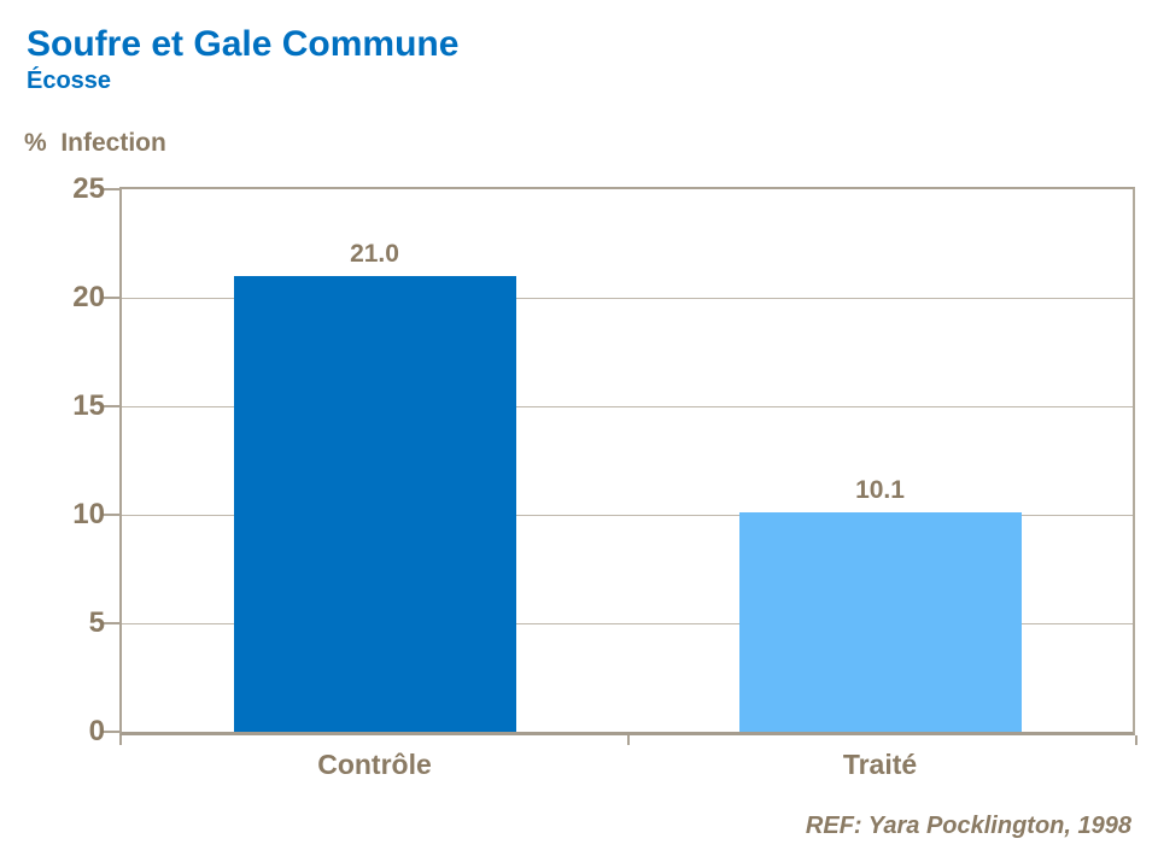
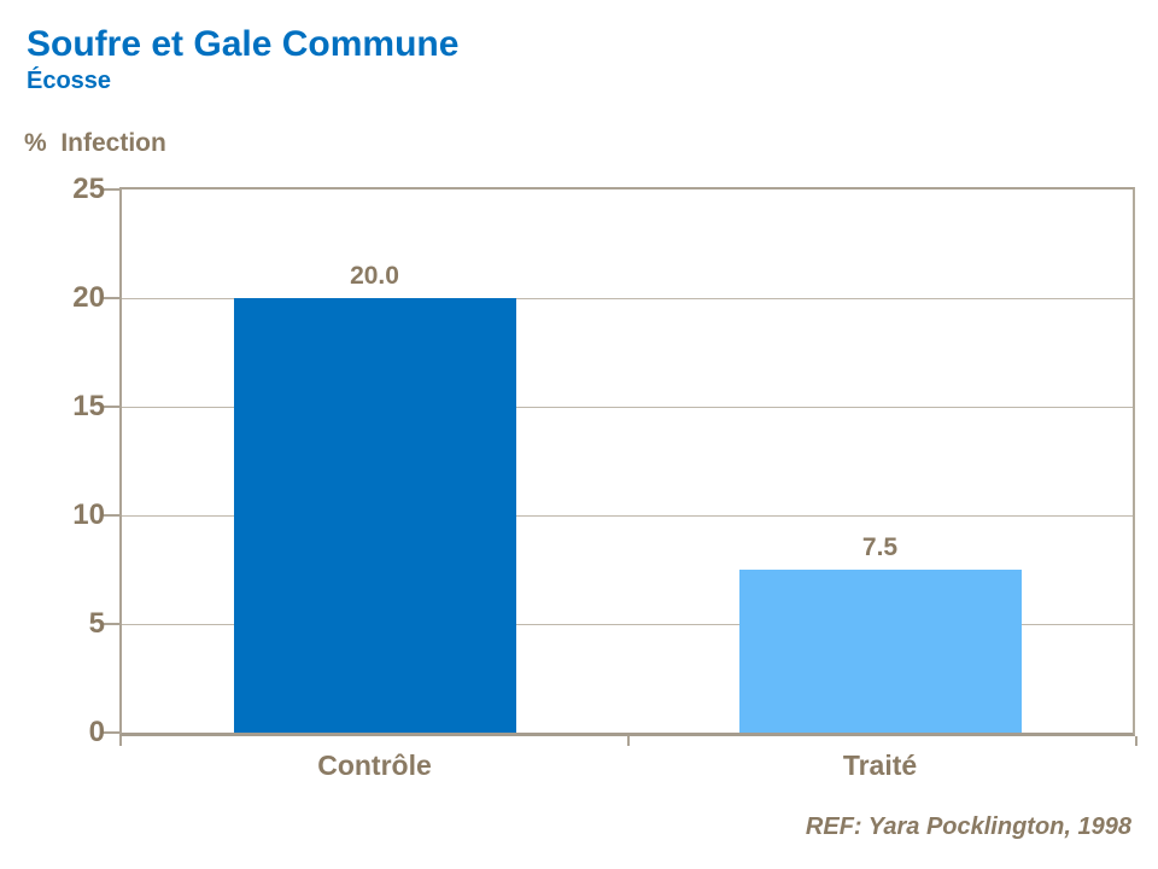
Contrôle: 21.0 -> 20.0
Traité: 10.1 -> 7.5
